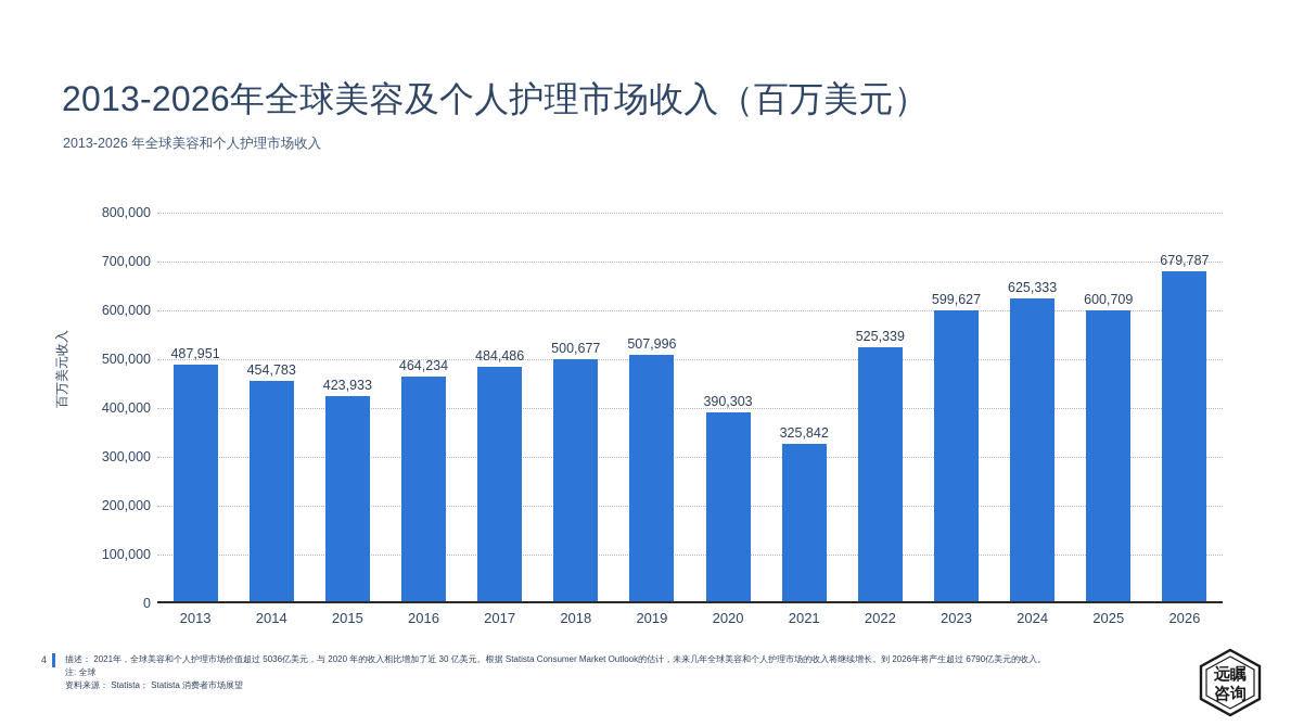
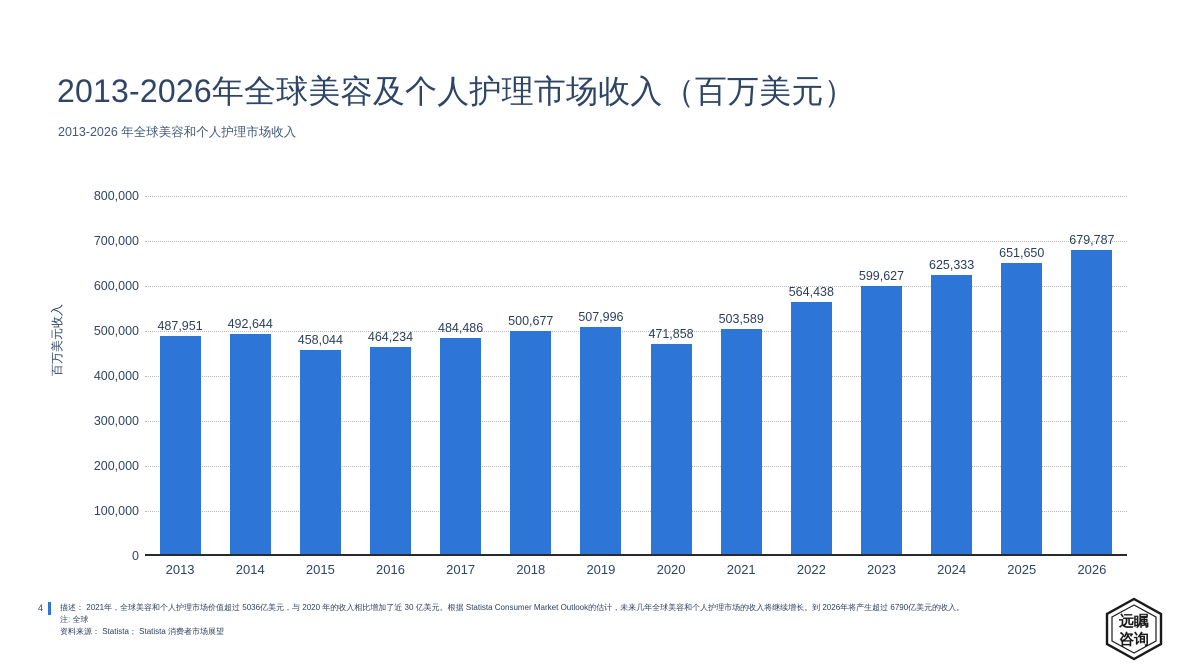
2014: 454,783 -> 492,644
2015: 423,933 -> 458,044
2020: 390,303 -> 471,858
2021: 325,842 -> 503,589
2022: 525,339 -> 564,438
2025: 600,709 -> 651,650
